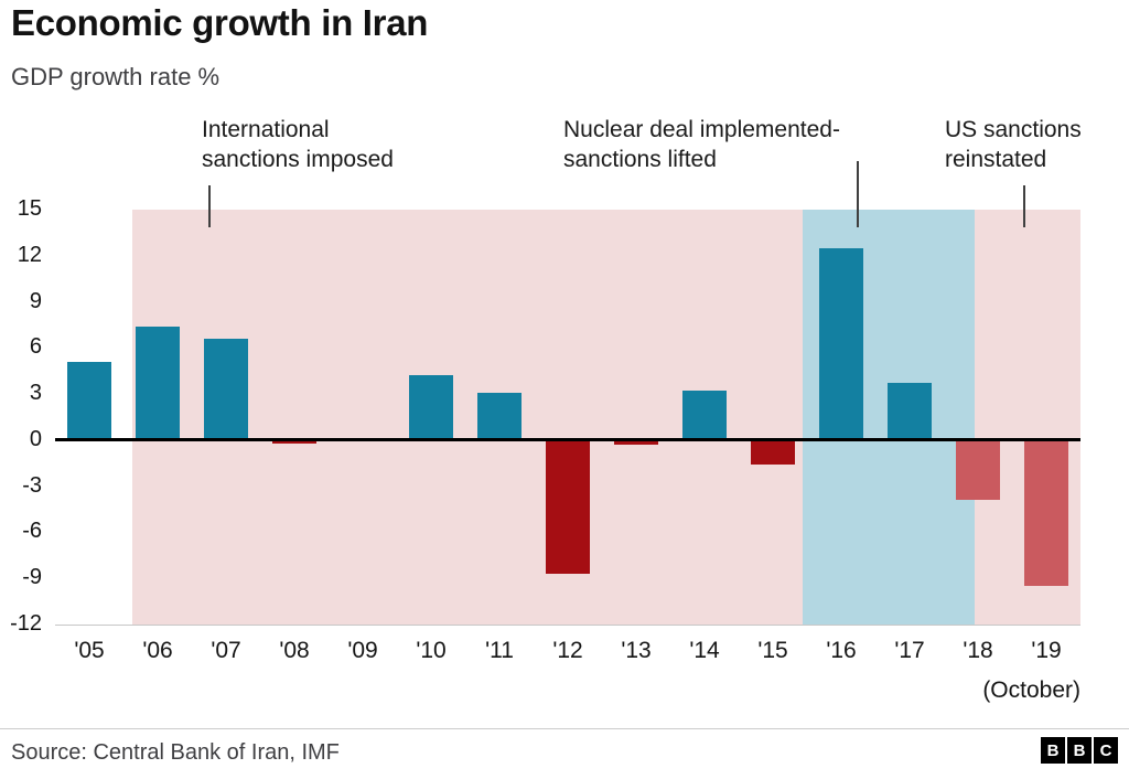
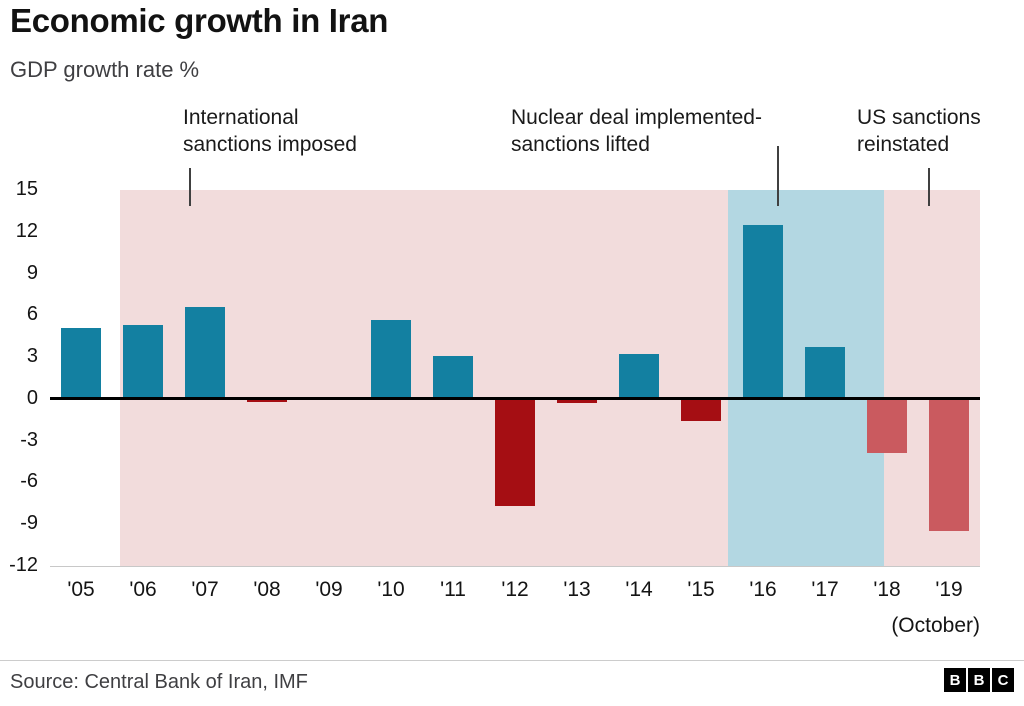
'06: 7.4 -> 5.3
'10: 4.2 -> 5.7
'12: -8.7 -> -7.7
